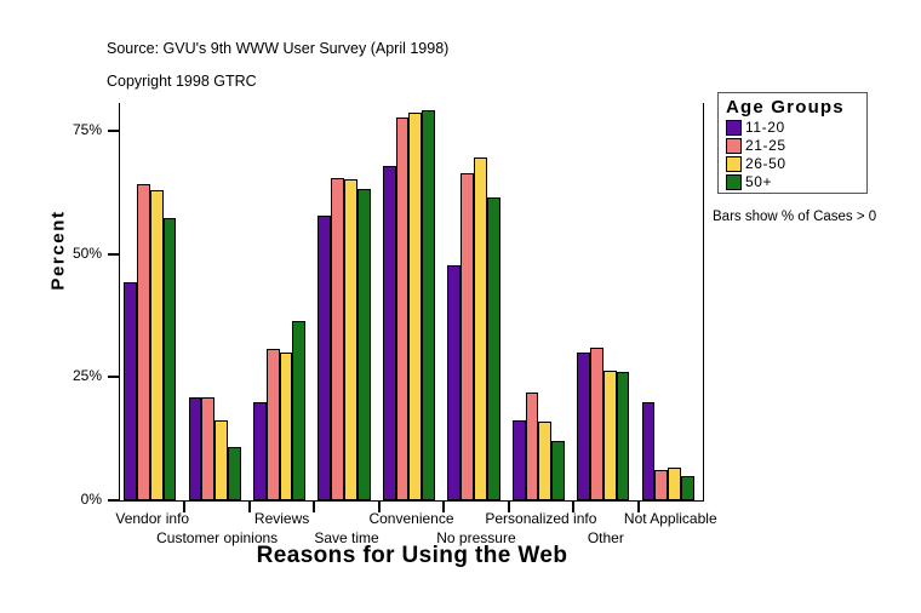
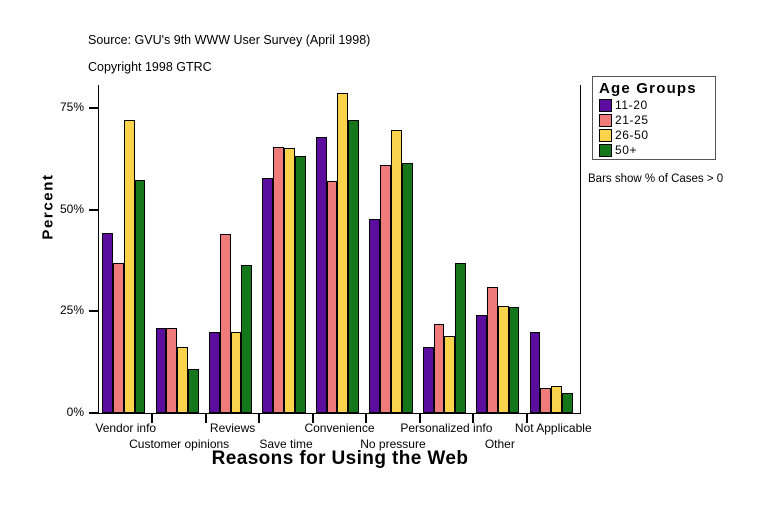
21-25/Vendor info: 64% -> 37%
26-50/Vendor info: 63% -> 72%
21-25/Reviews: 31% -> 44%
26-50/Reviews: 30% -> 20%
21-25/Convenience: 78% -> 57%
50+/Convenience: 79% -> 72%
21-25/No pressure: 66% -> 61%
26-50/Personalized info: 16% -> 19%
50+/Personalized info: 12% -> 37%
11-20/Other: 30% -> 24%
